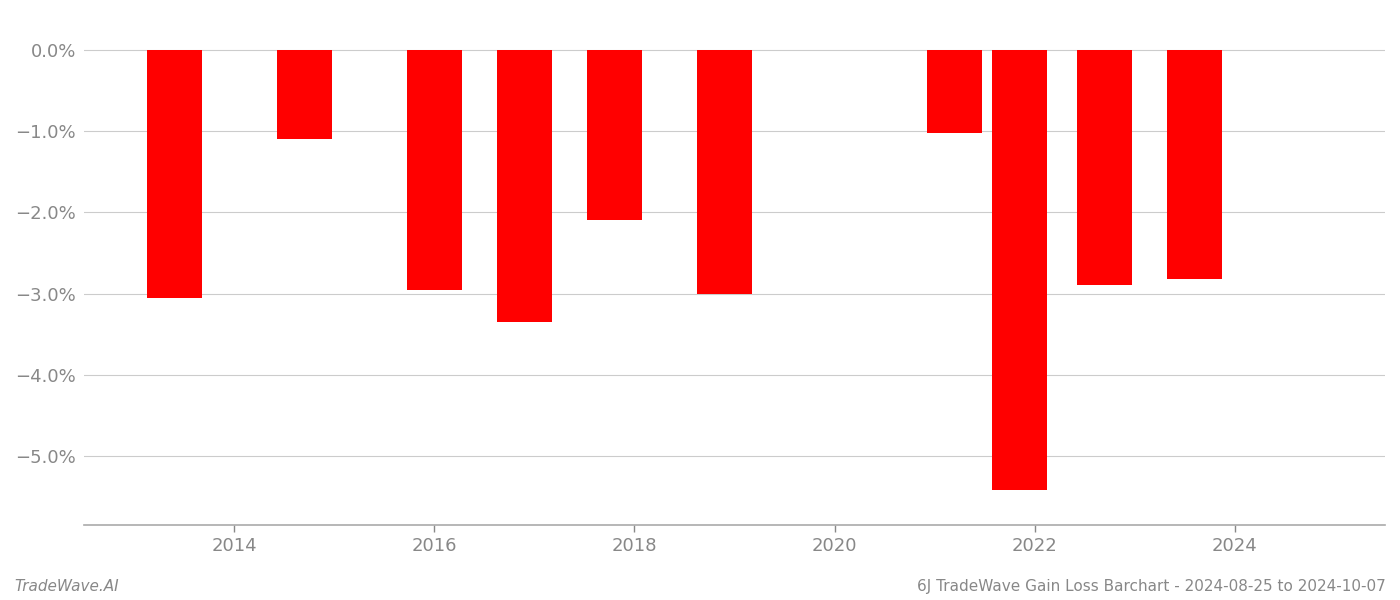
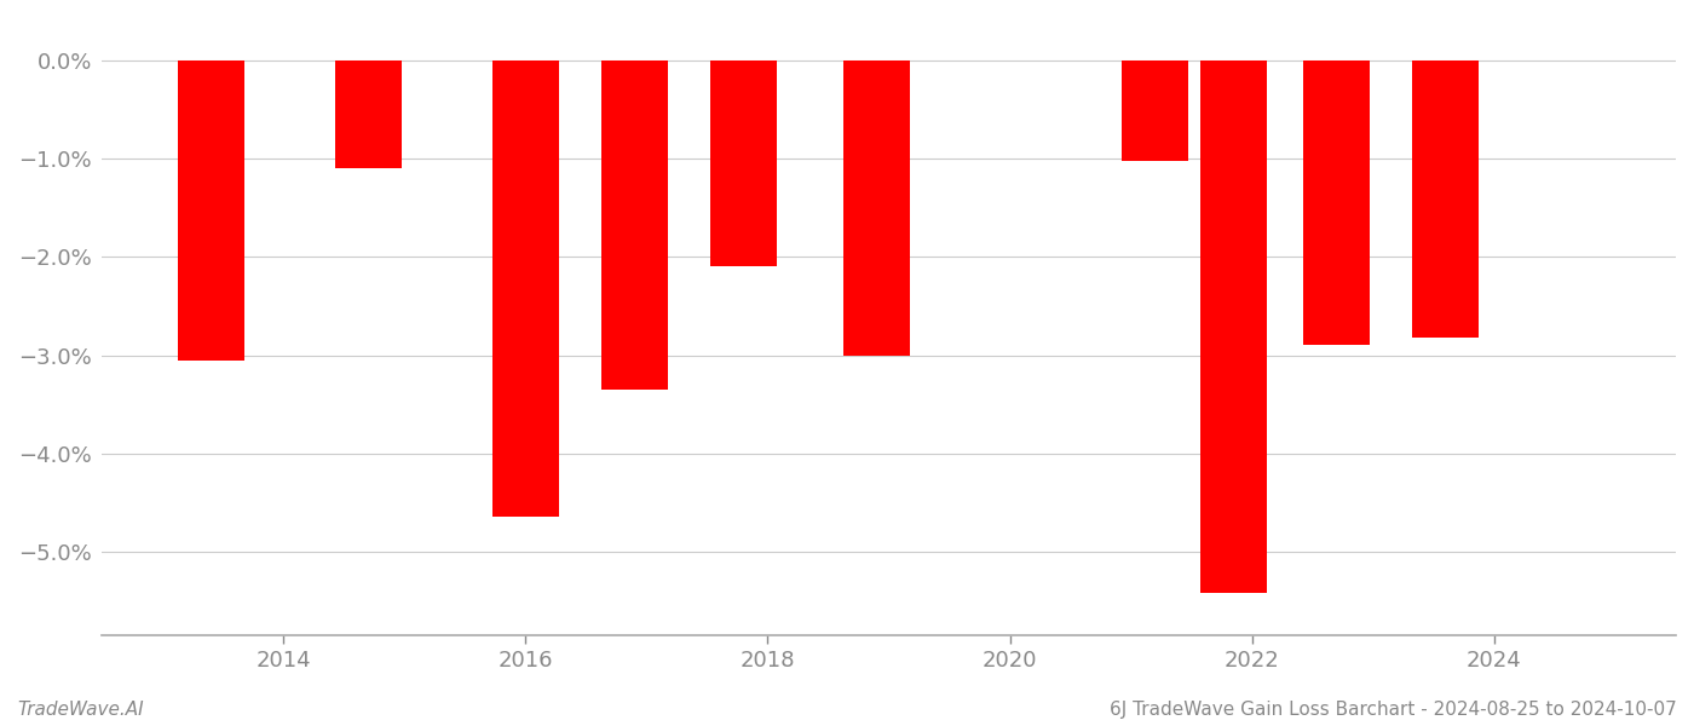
2016: -2.95% -> -4.64%
